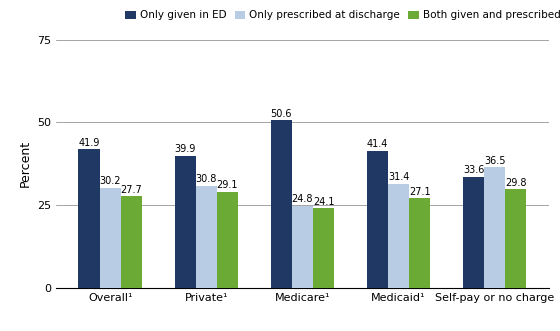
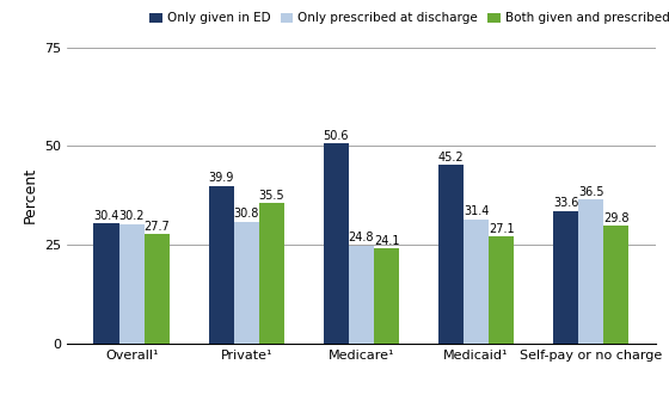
Only given in ED/Overall¹: 41.9 -> 30.4
Both given and prescribed/Private¹: 29.1 -> 35.5
Only given in ED/Medicaid¹: 41.4 -> 45.2
